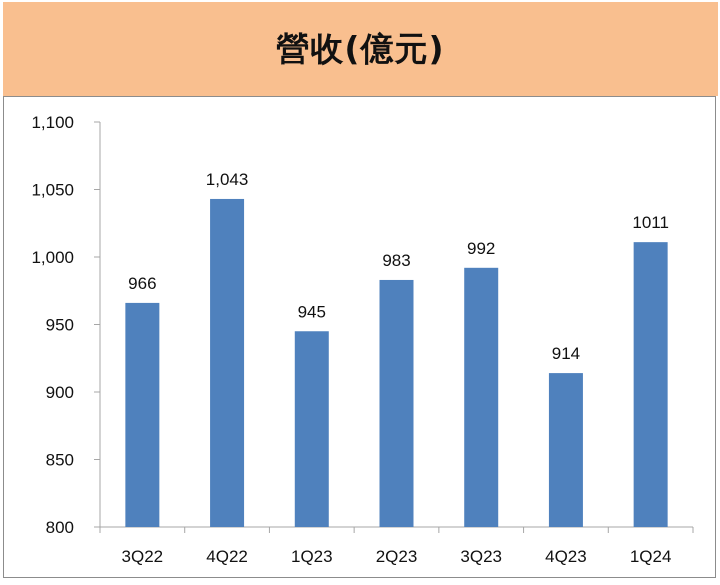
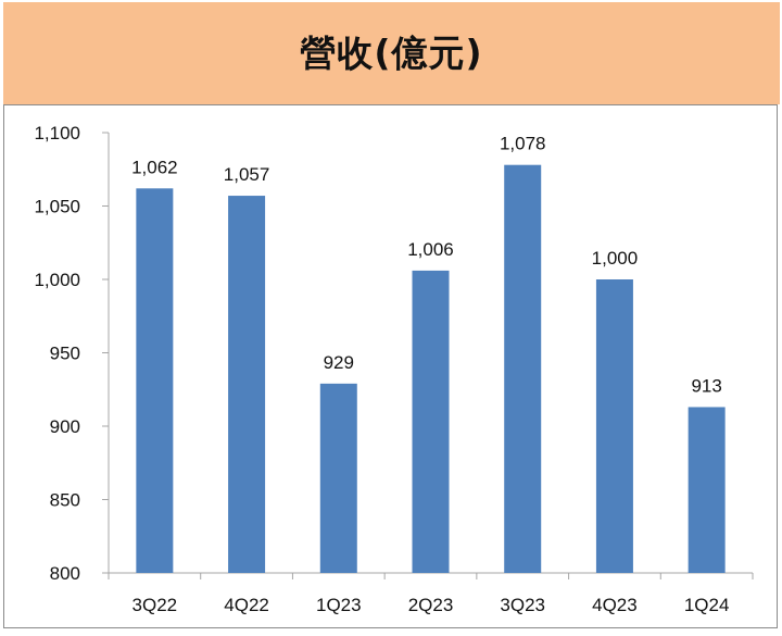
3Q22: 966 -> 1,062
4Q22: 1,043 -> 1,057
1Q23: 945 -> 929
2Q23: 983 -> 1,006
3Q23: 992 -> 1,078
4Q23: 914 -> 1,000
1Q24: 1011 -> 913
